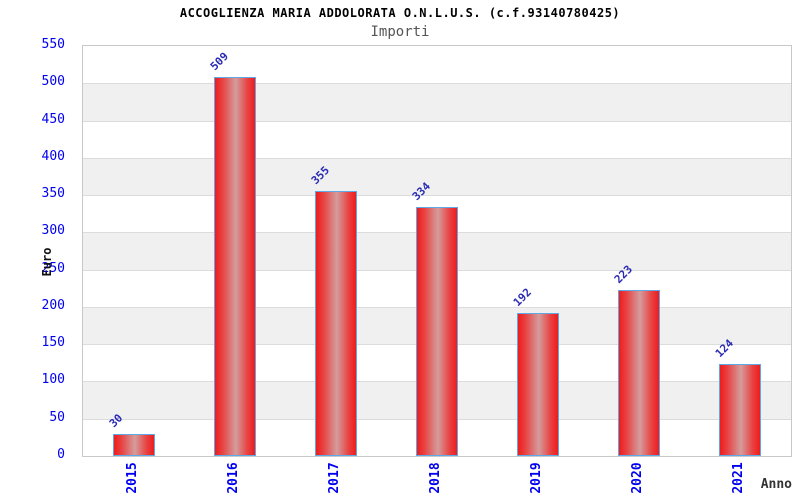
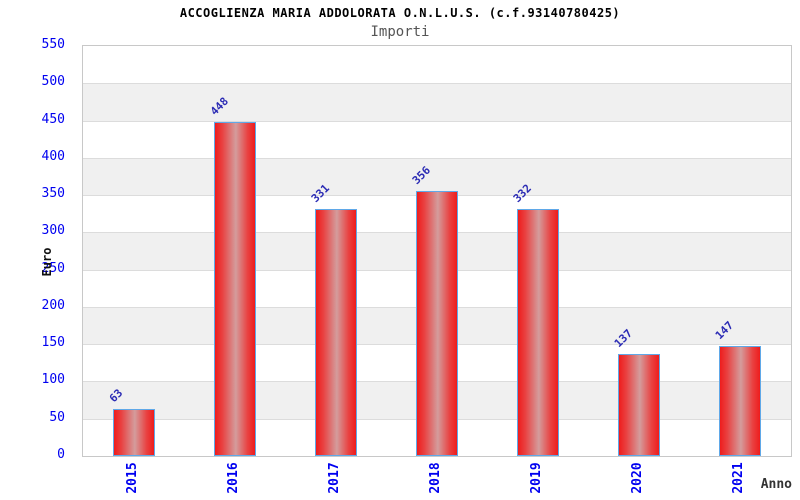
2015: 30 -> 63
2016: 509 -> 448
2017: 355 -> 331
2018: 334 -> 356
2019: 192 -> 332
2020: 223 -> 137
2021: 124 -> 147
